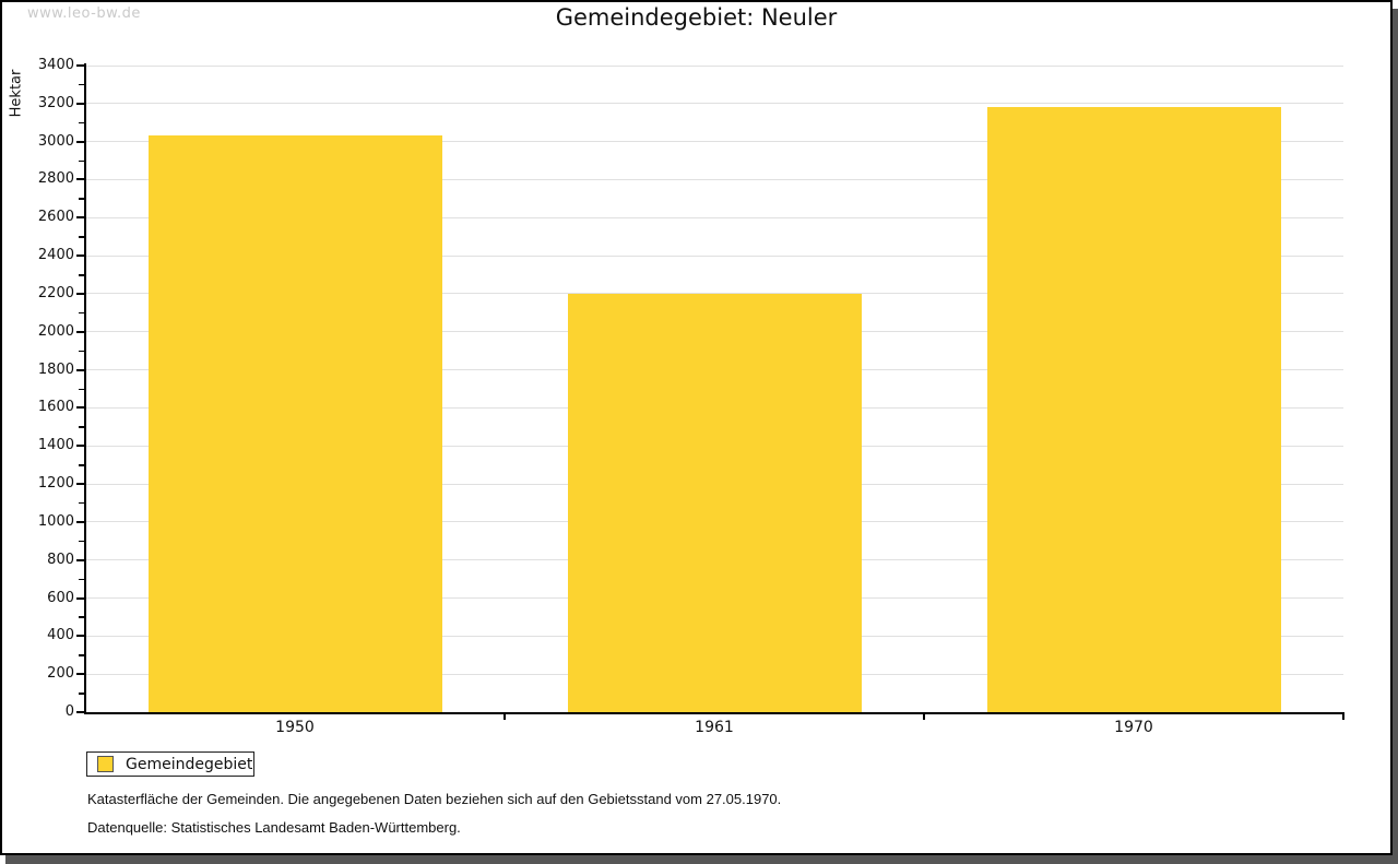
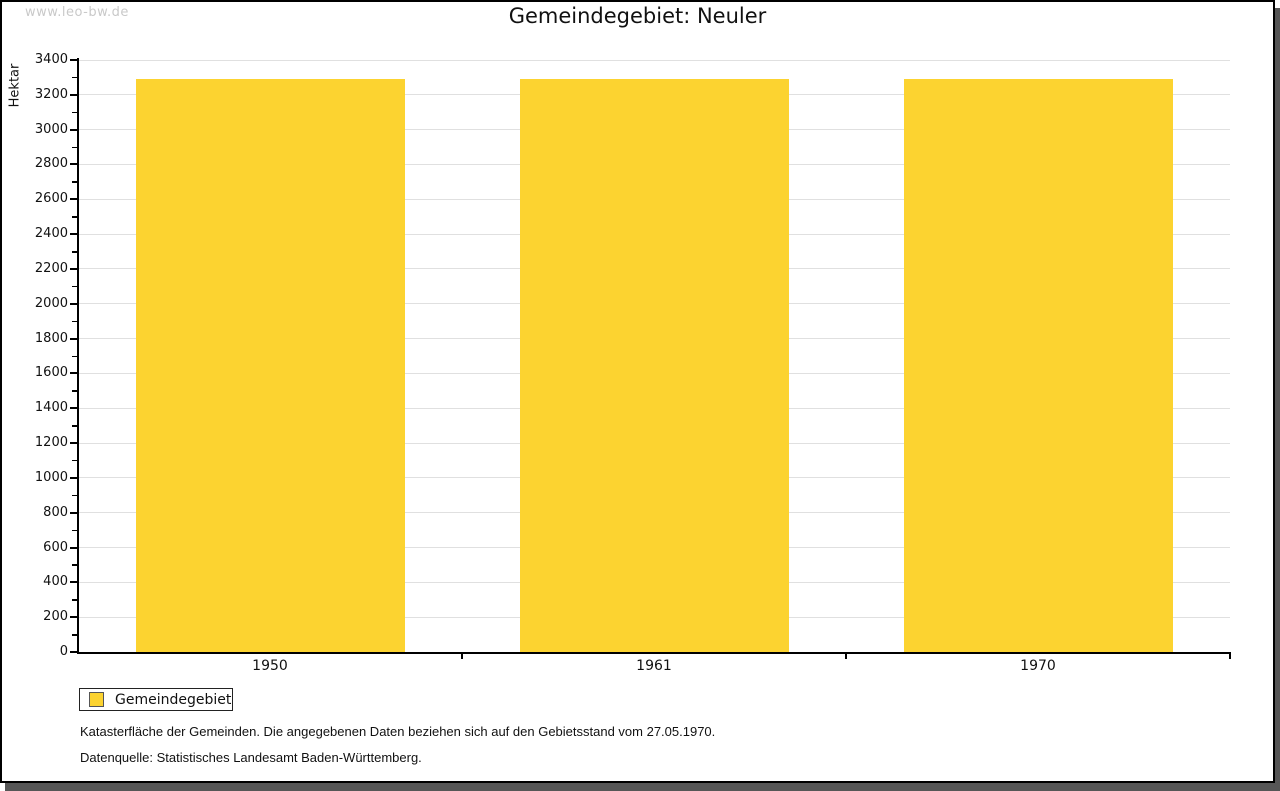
1950: 3030 -> 3290
1961: 2200 -> 3290
1970: 3180 -> 3290
